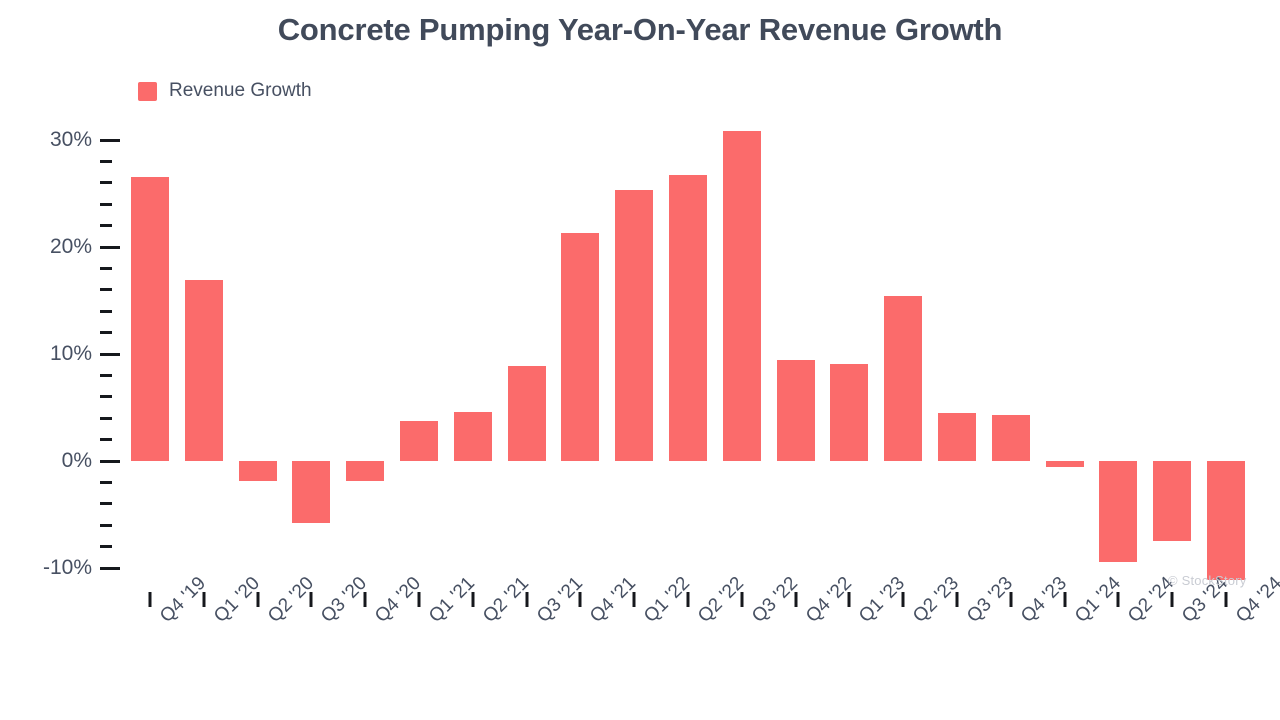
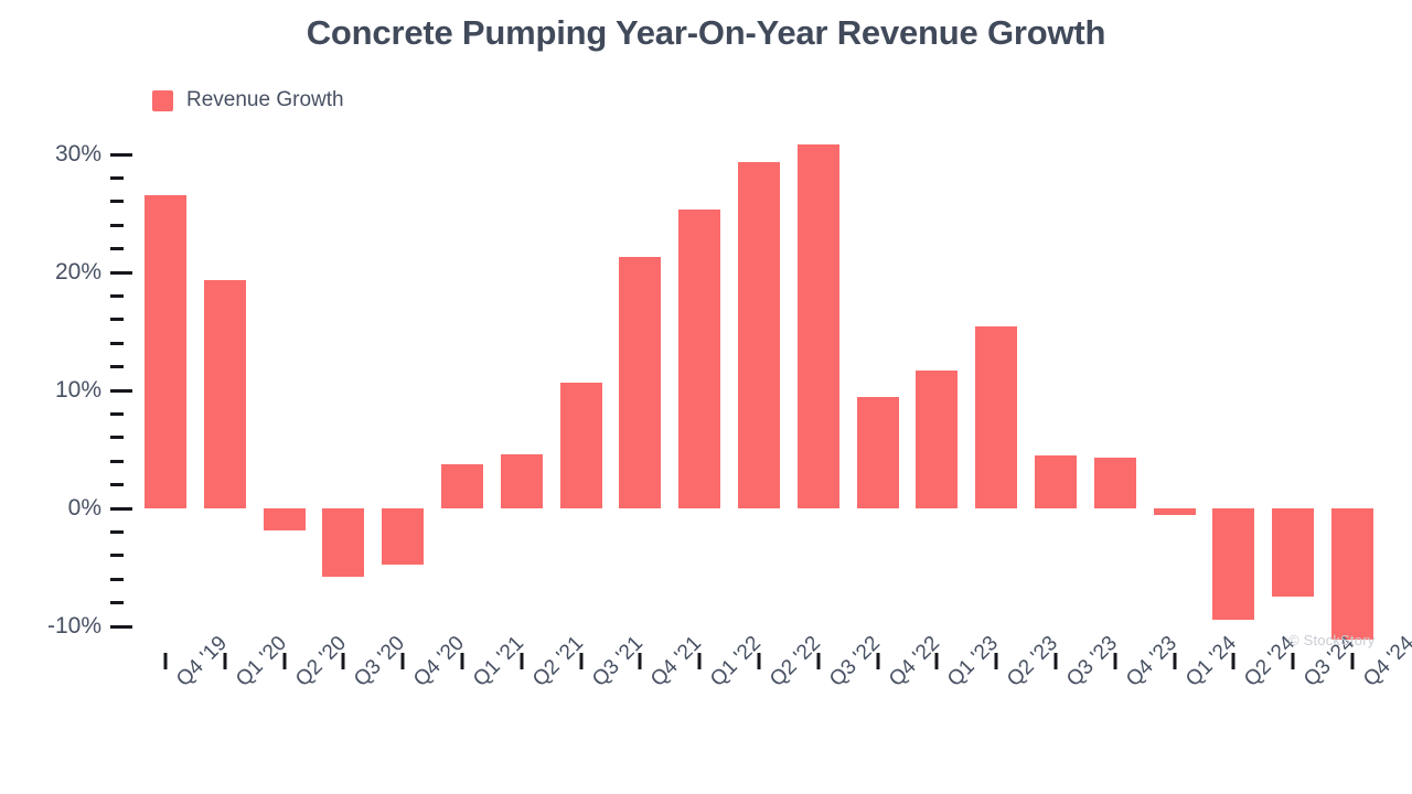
Q1 '20: 16.9% -> 19.3%
Q4 '20: -1.9% -> -4.8%
Q3 '21: 8.9% -> 10.7%
Q2 '22: 26.7% -> 29.3%
Q1 '23: 9.1% -> 11.7%
